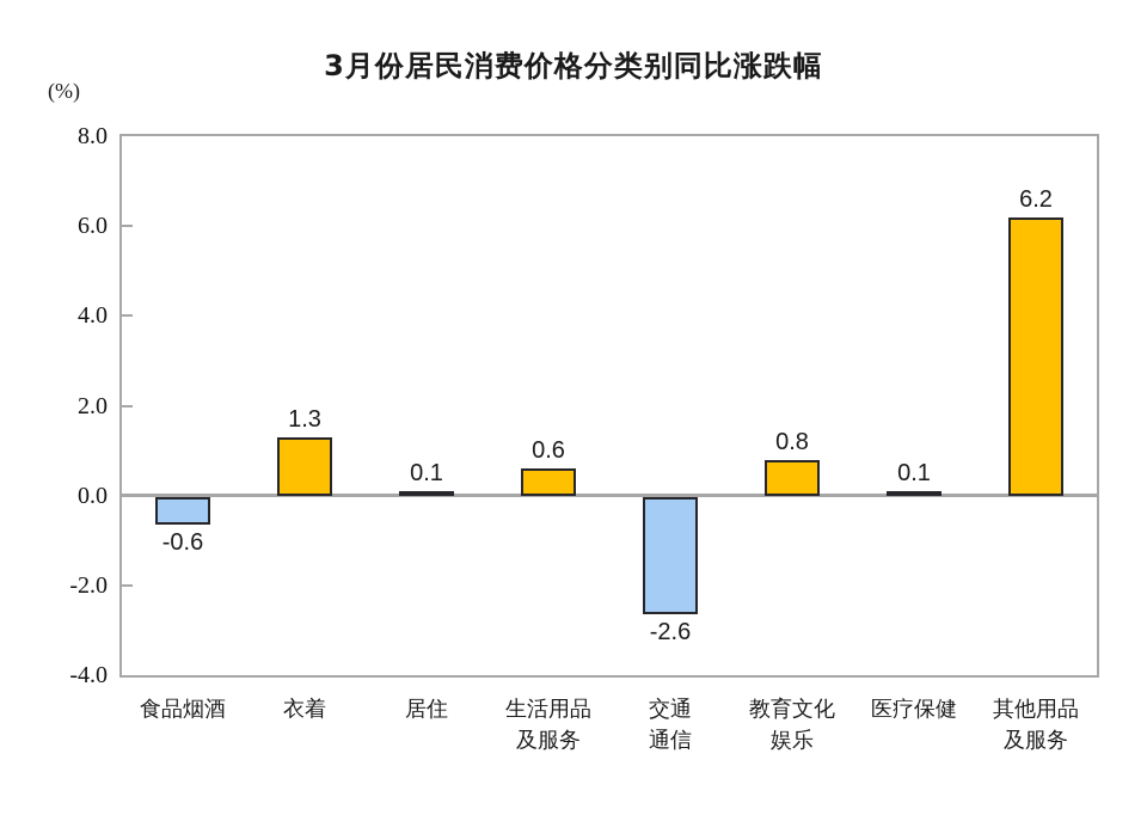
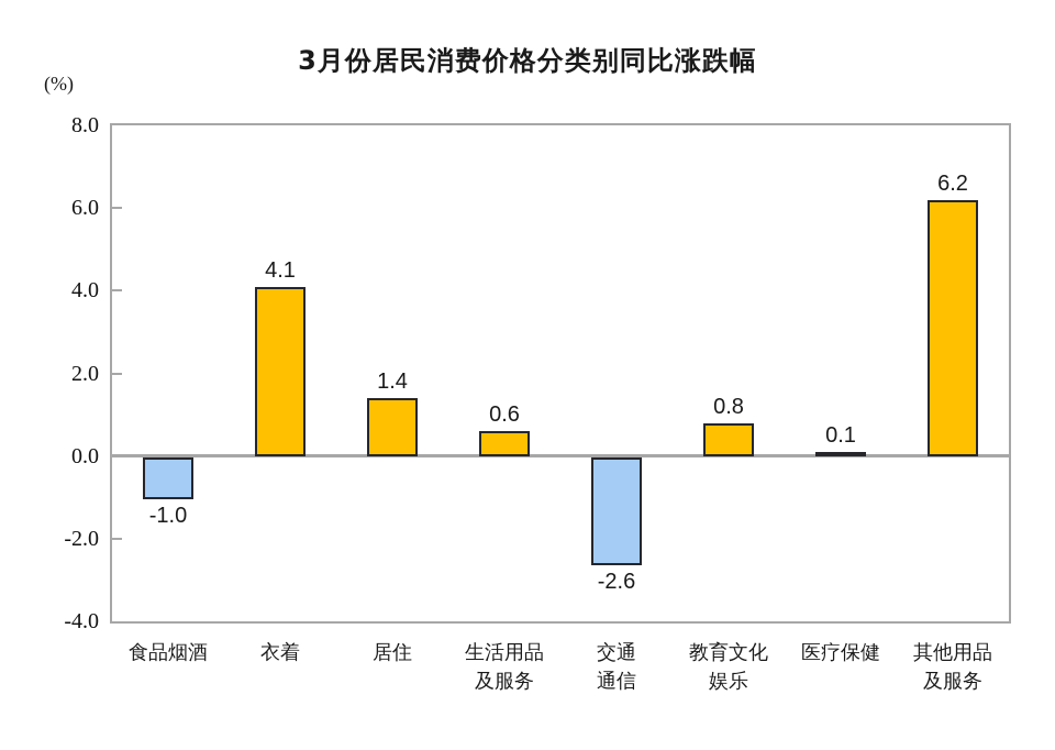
食品烟酒: -0.6 -> -1.0
衣着: 1.3 -> 4.1
居住: 0.1 -> 1.4
